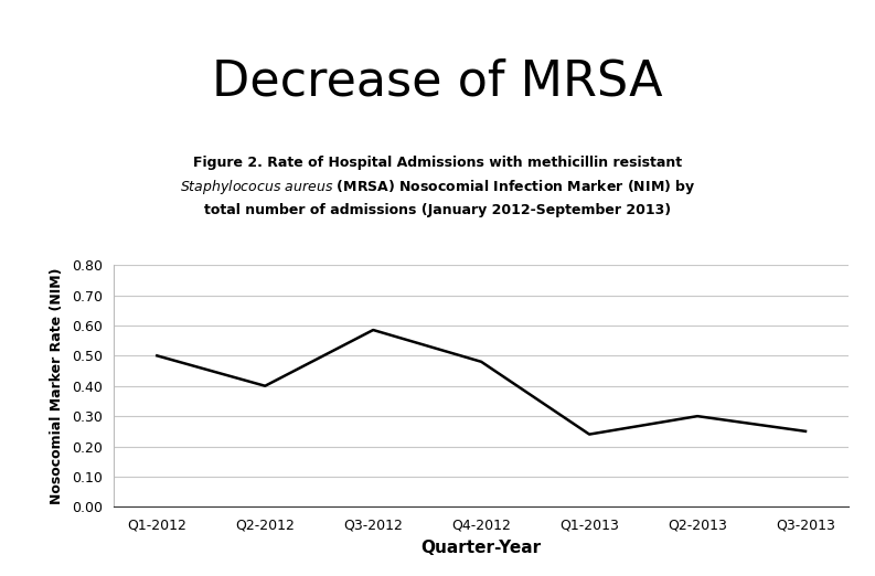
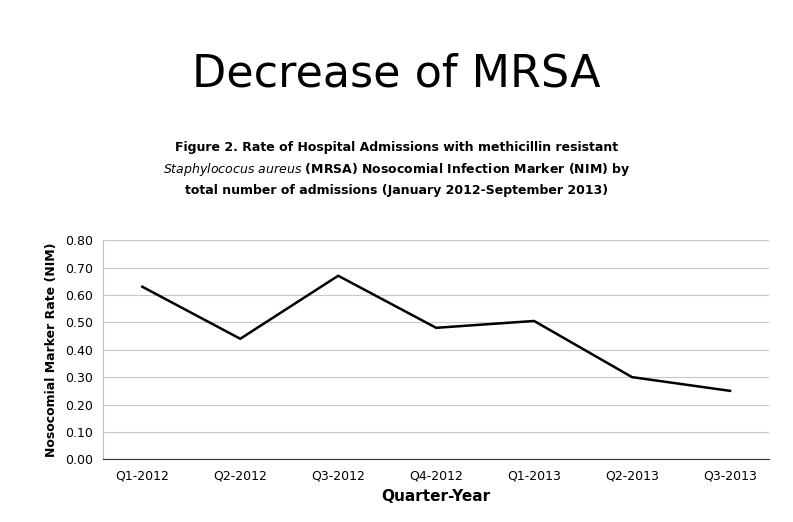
Q1-2012: 0.500 -> 0.630
Q2-2012: 0.400 -> 0.440
Q3-2012: 0.585 -> 0.670
Q1-2013: 0.240 -> 0.505
